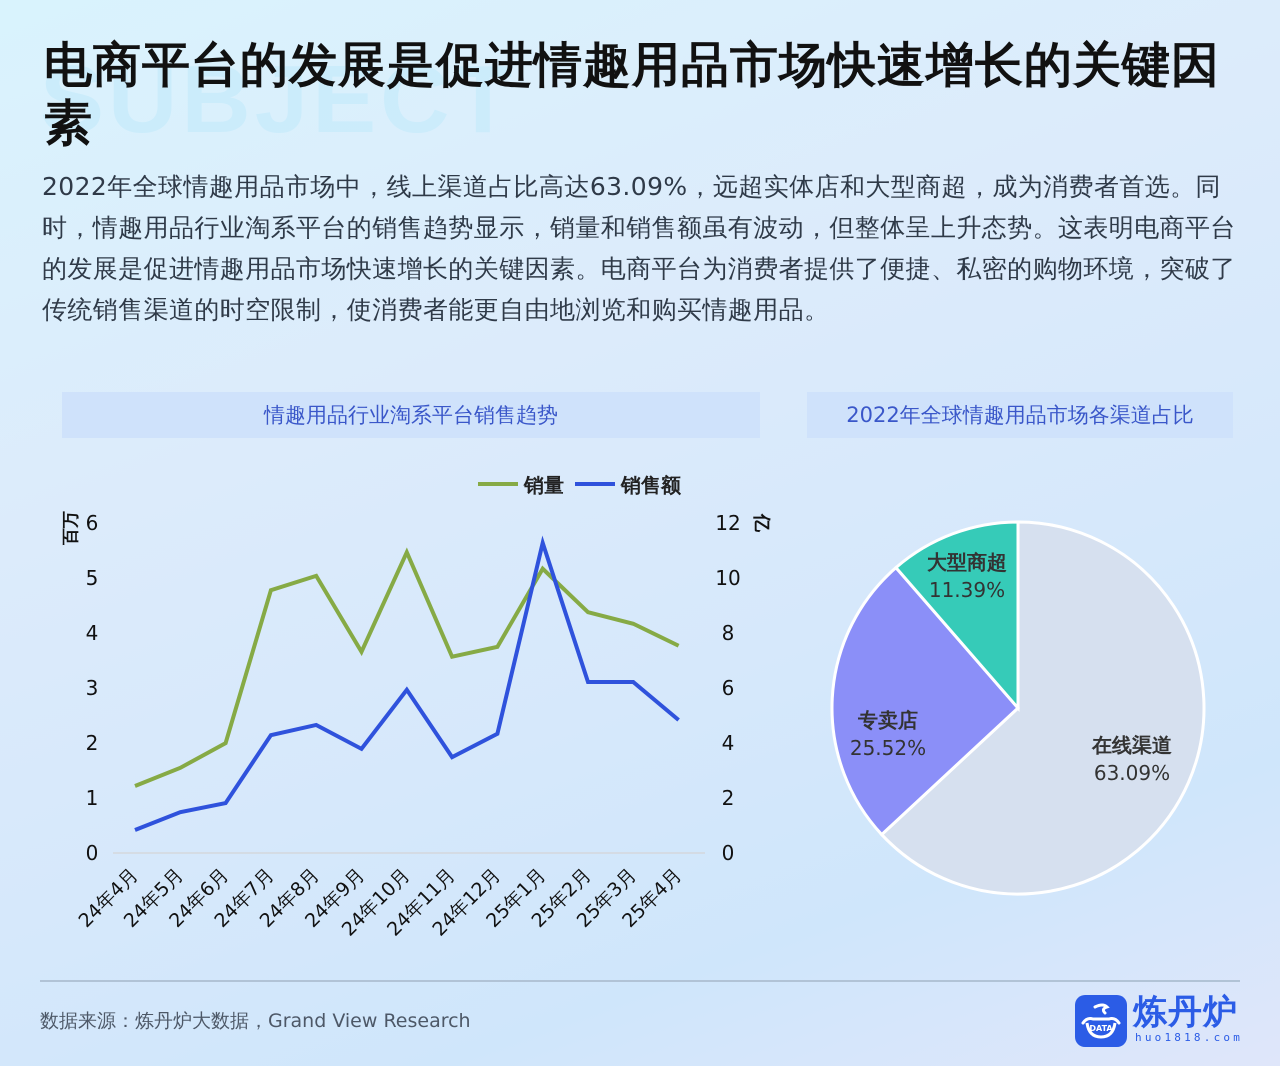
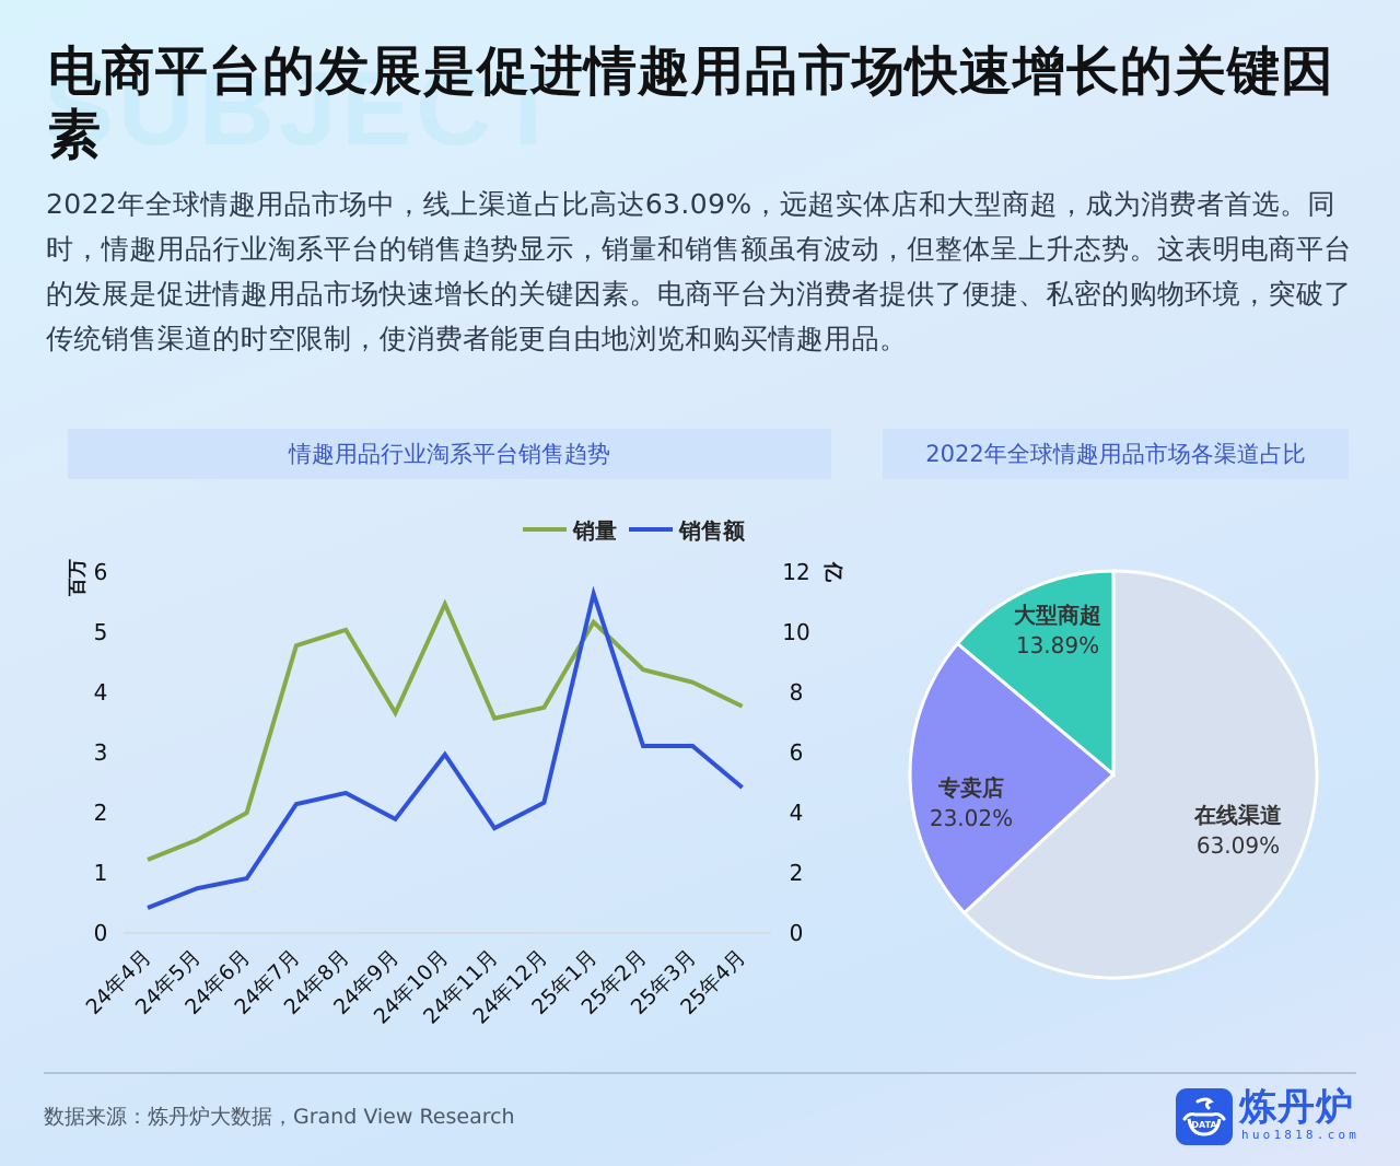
2022年全球情趣用品市场各渠道占比/专卖店: 25.52% -> 23.02%
2022年全球情趣用品市场各渠道占比/大型商超: 11.39% -> 13.89%
